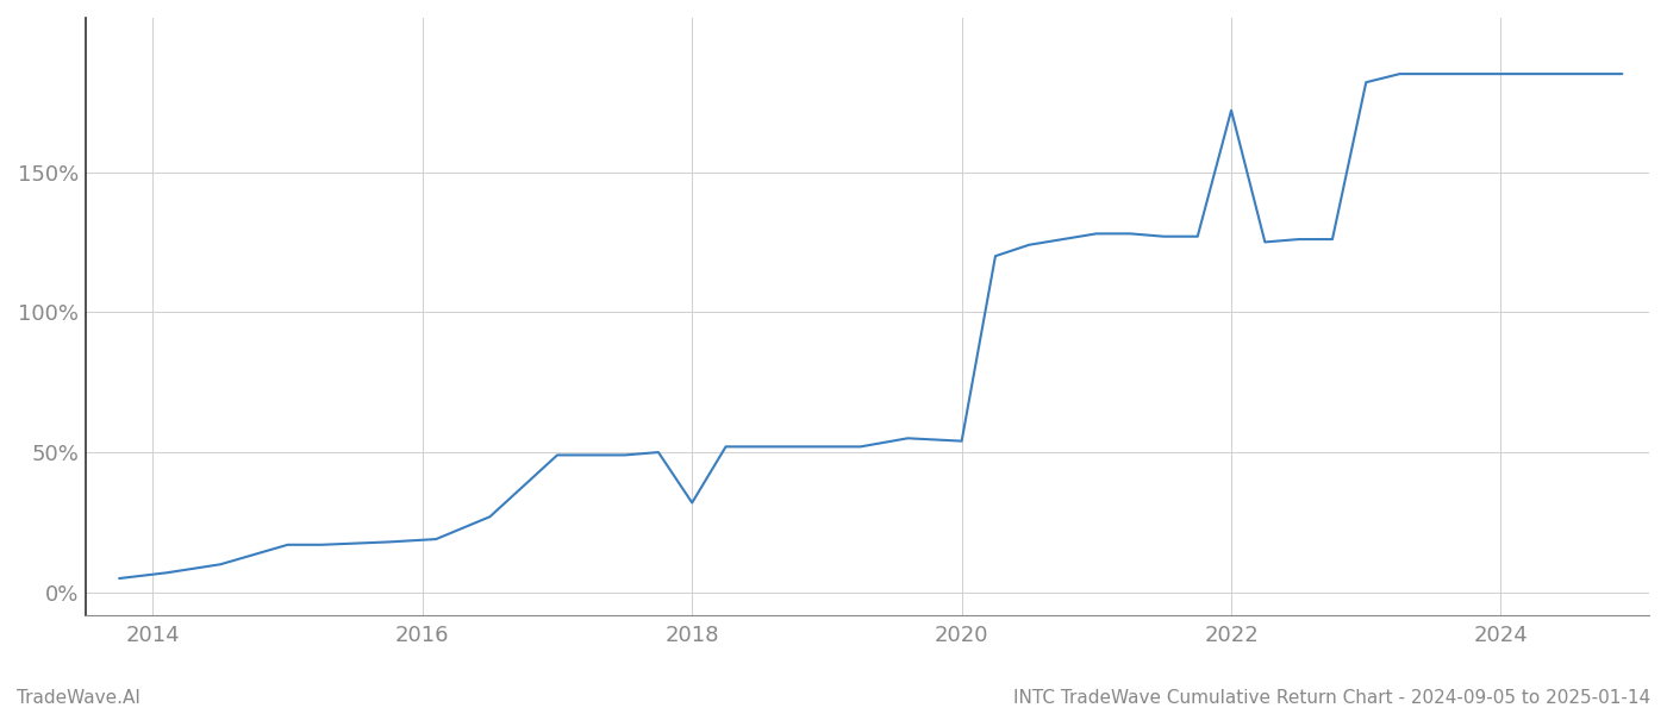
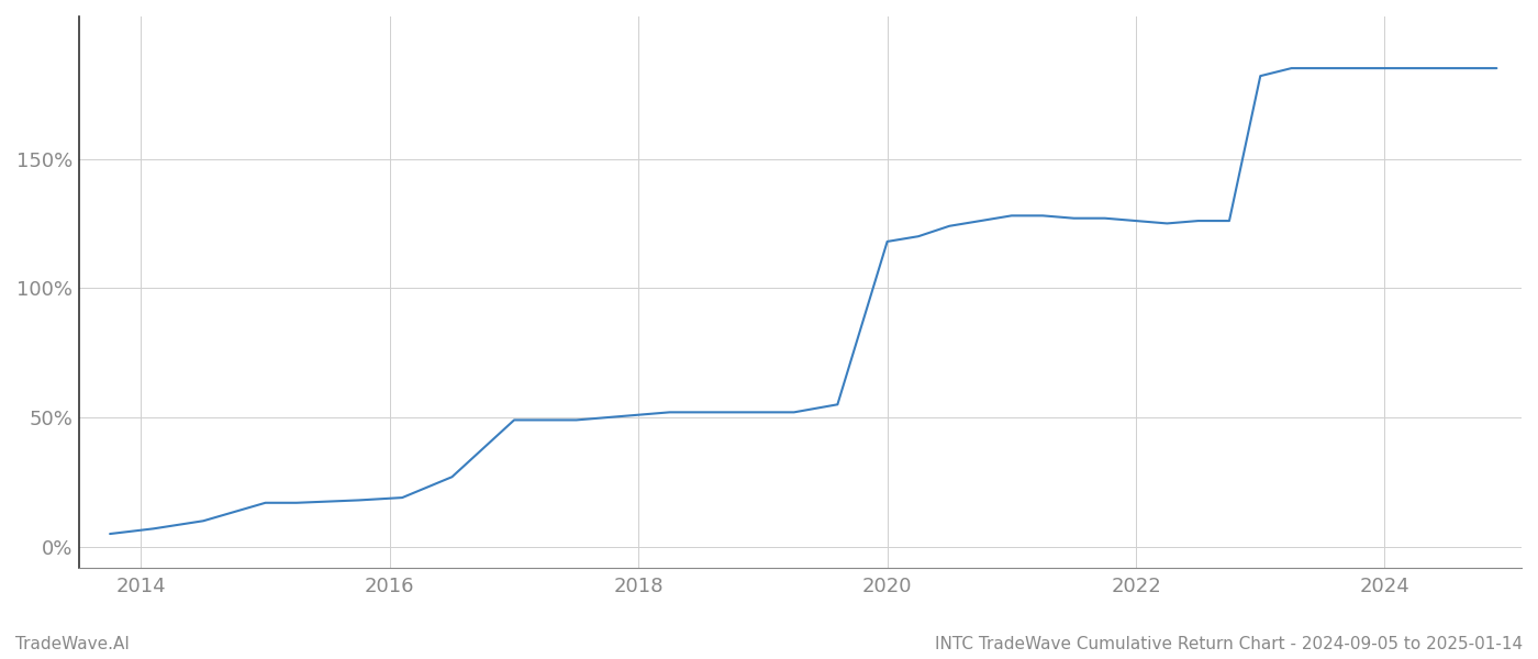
2018: 32% -> 51%
2020: 54% -> 118%
2022: 172% -> 126%
